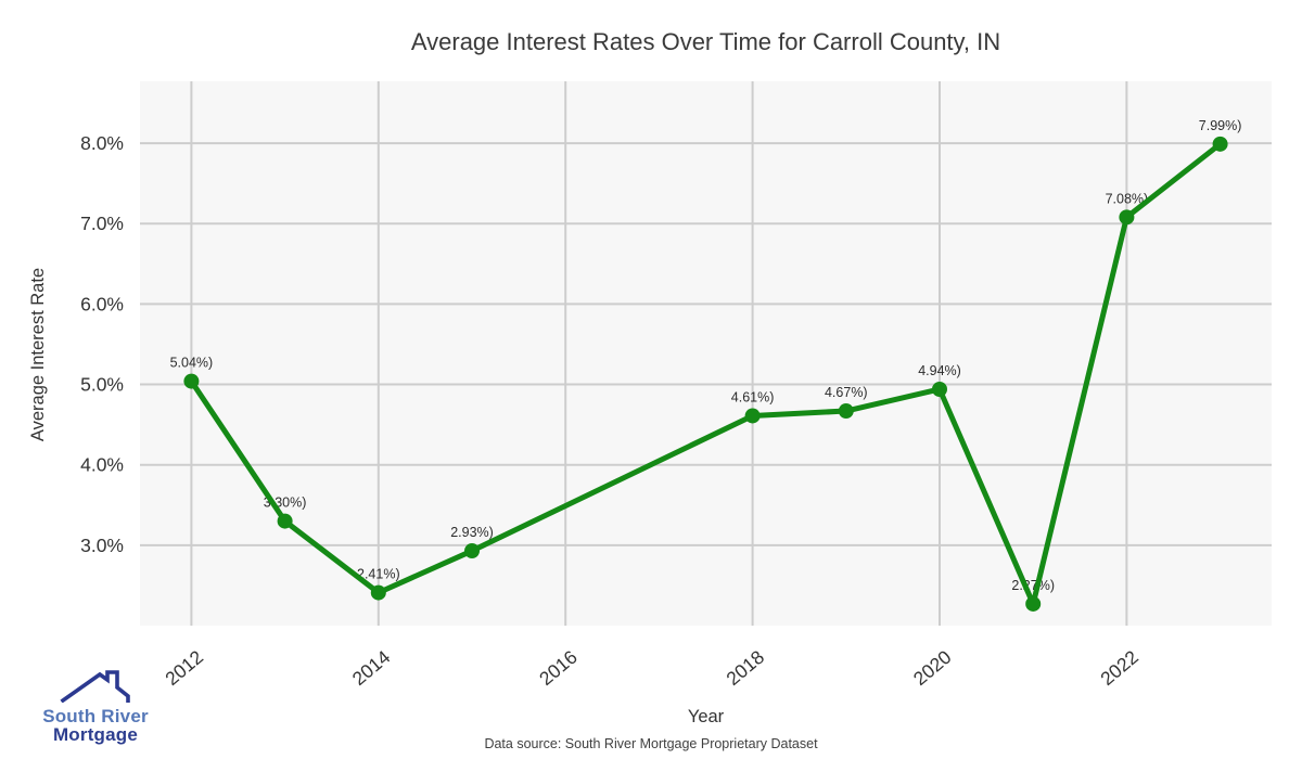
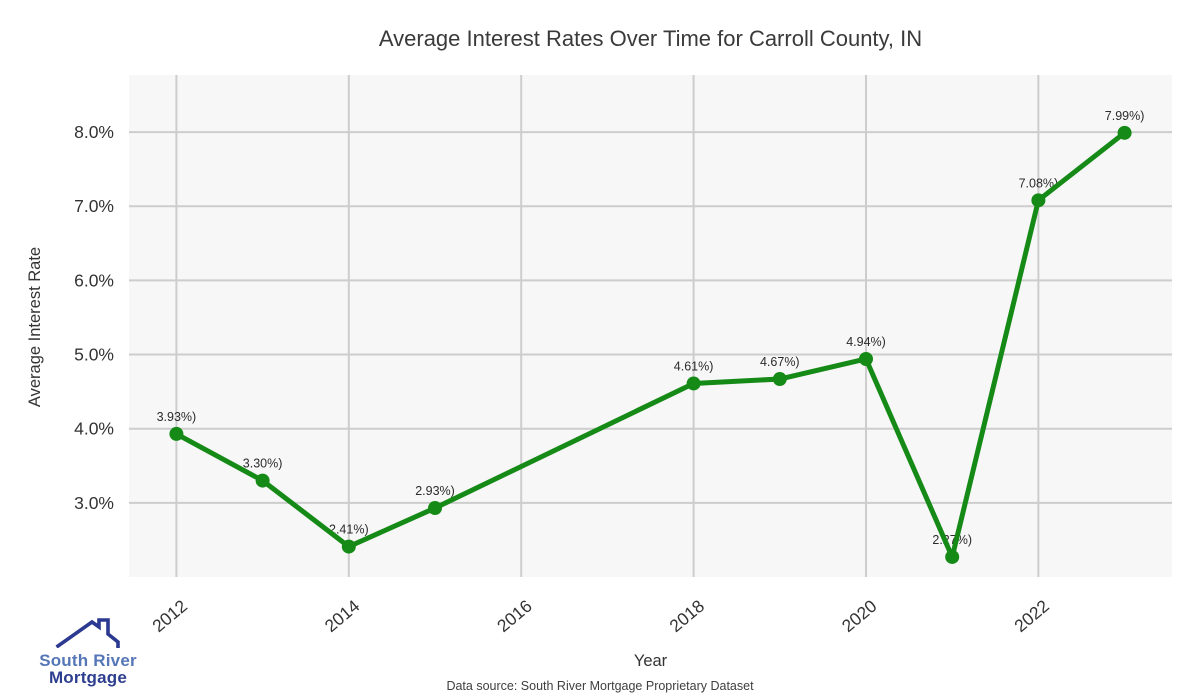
2012: 5.04% -> 3.93%
